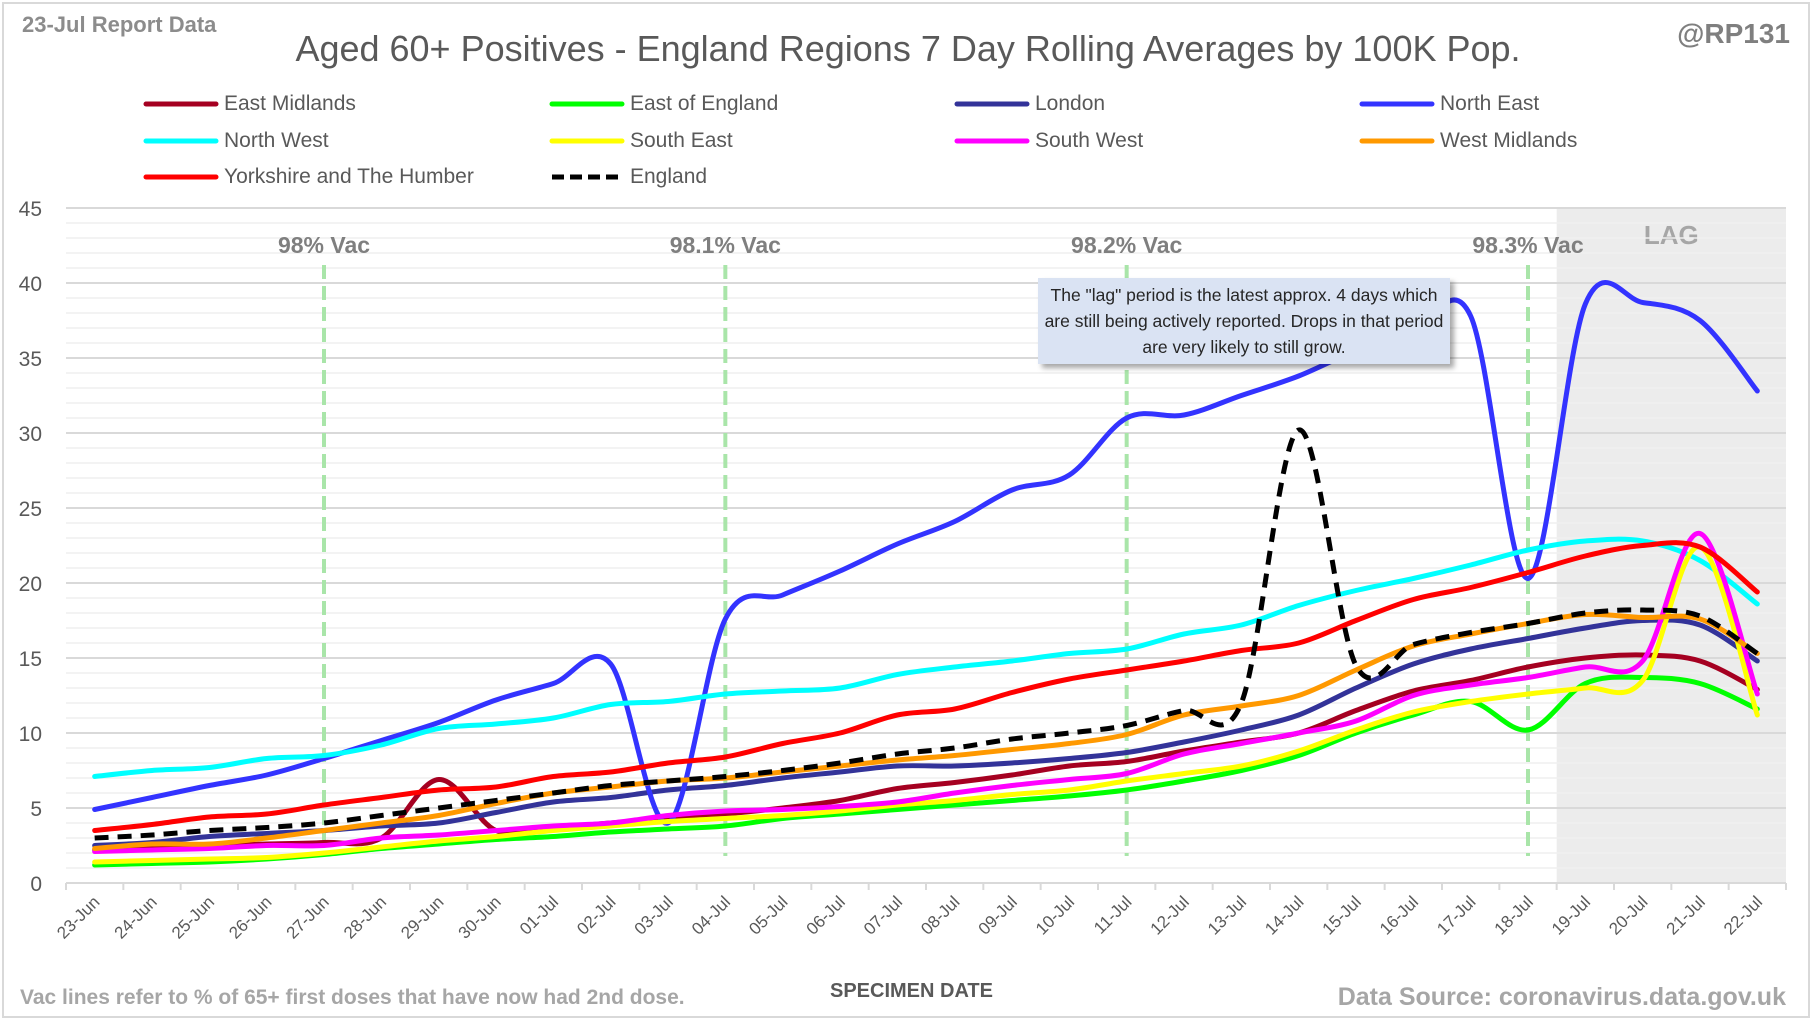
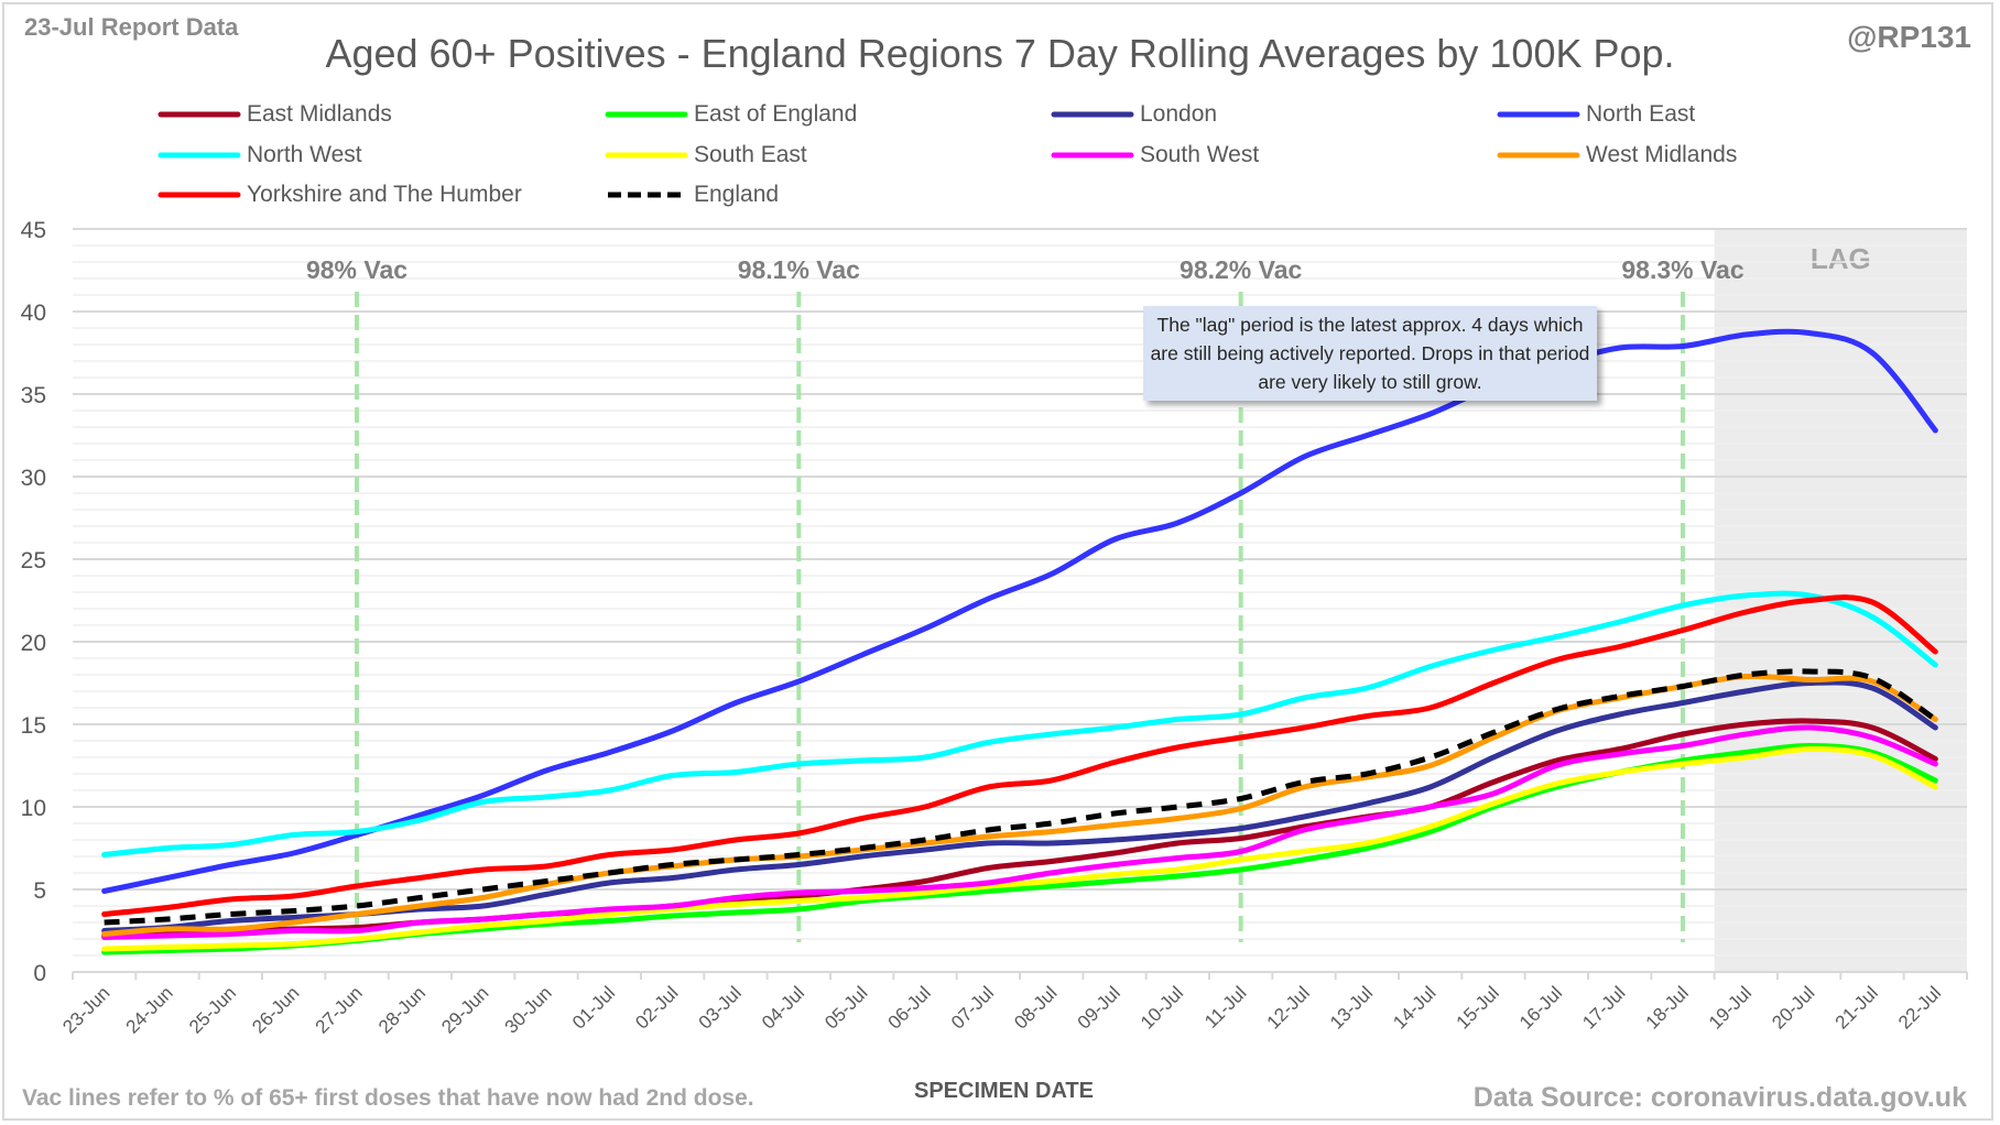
East Midlands/29-Jun: 6.9 -> 3.2
North East/03-Jul: 4.0 -> 16.3
North East/11-Jul: 31.0 -> 29.0
England/14-Jul: 30.2 -> 13.0
East of England/18-Jul: 10.2 -> 12.8
North East/18-Jul: 20.3 -> 37.9
South East/21-Jul: 22.4 -> 13.1
South West/21-Jul: 23.3 -> 14.2
